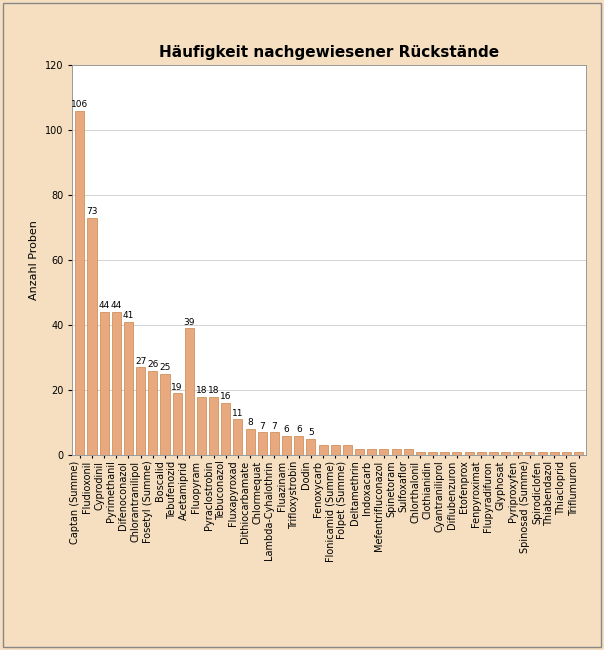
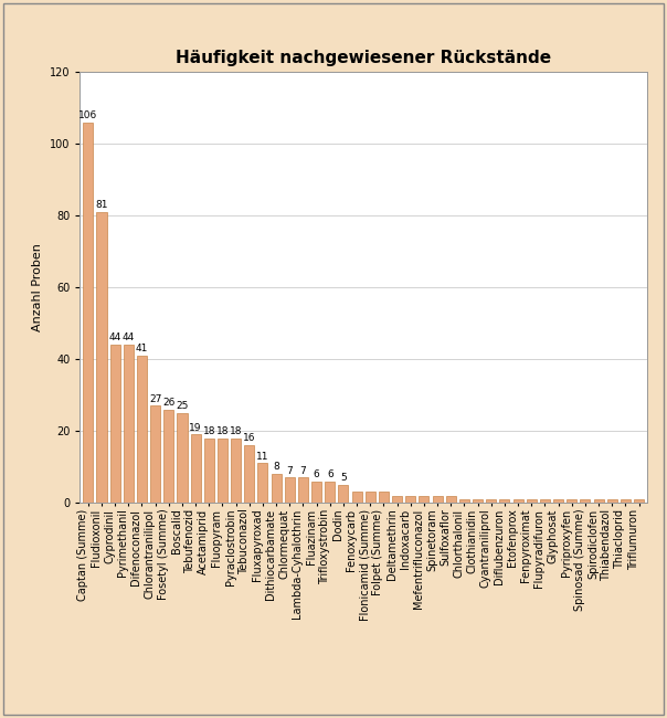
Fludioxonil: 73 -> 81
Acetamiprid: 39 -> 18
